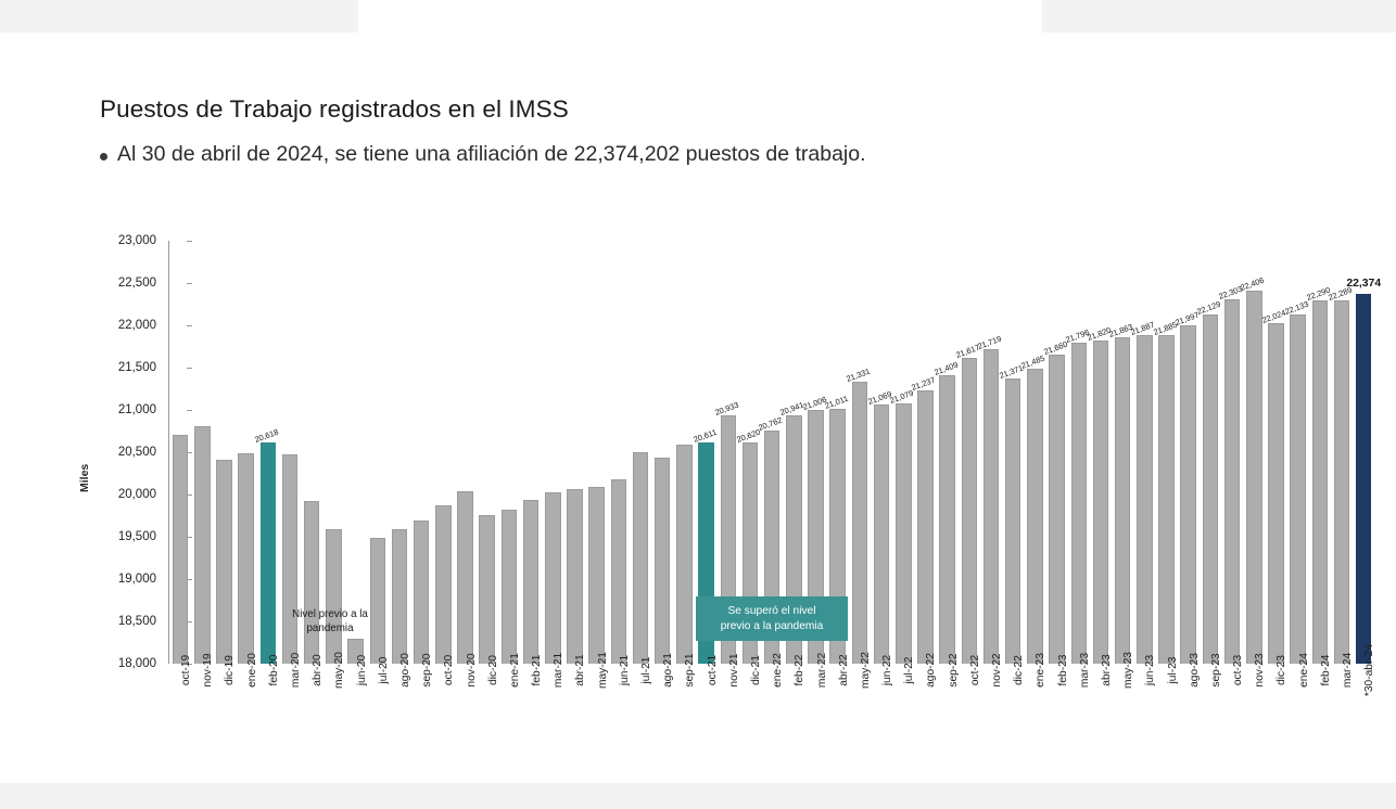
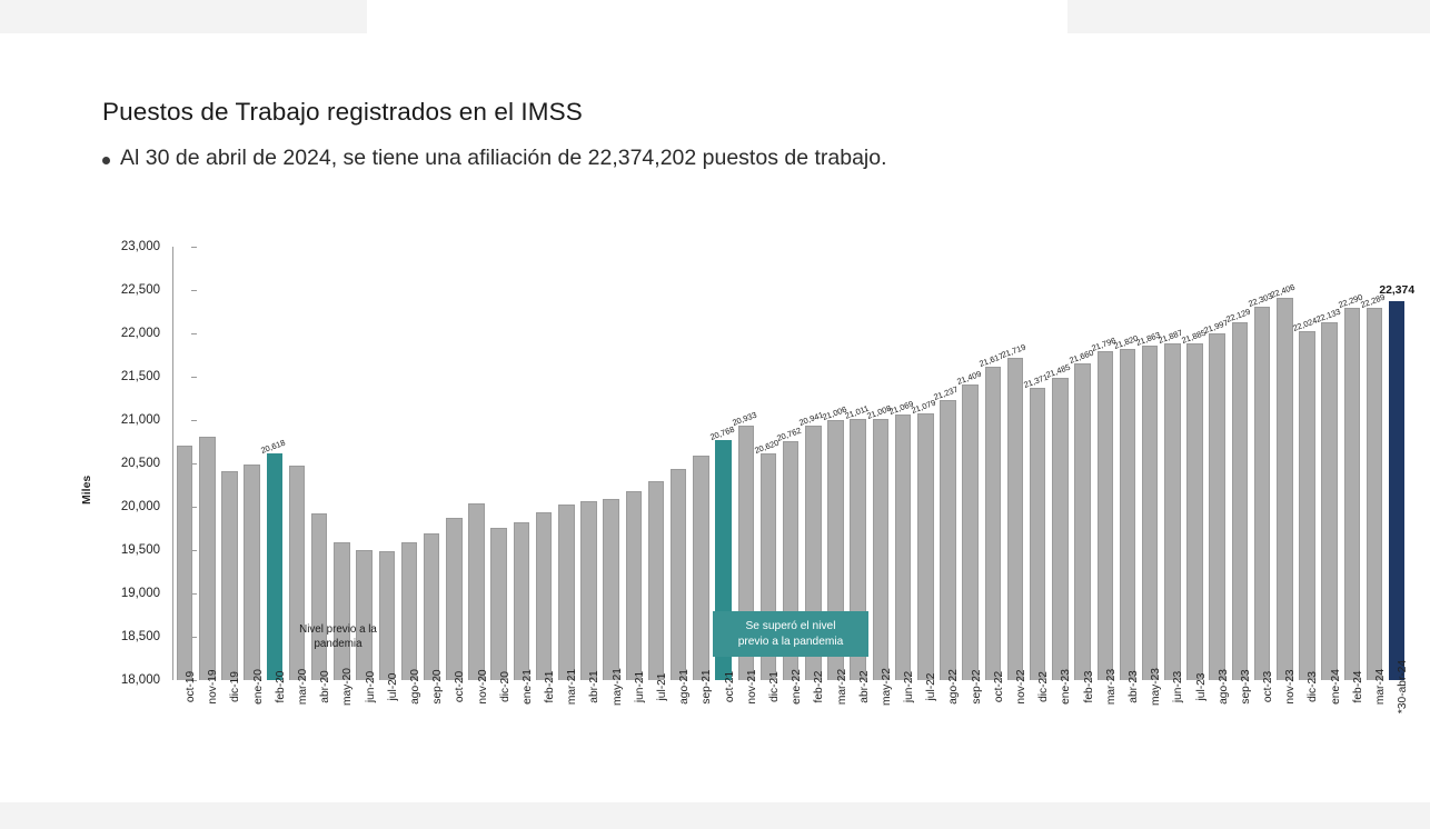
jun-20: 18300 -> 19500
jul-21: 20500 -> 20300
oct-21: 20,611 -> 20,768
may-22: 21,331 -> 21,008
